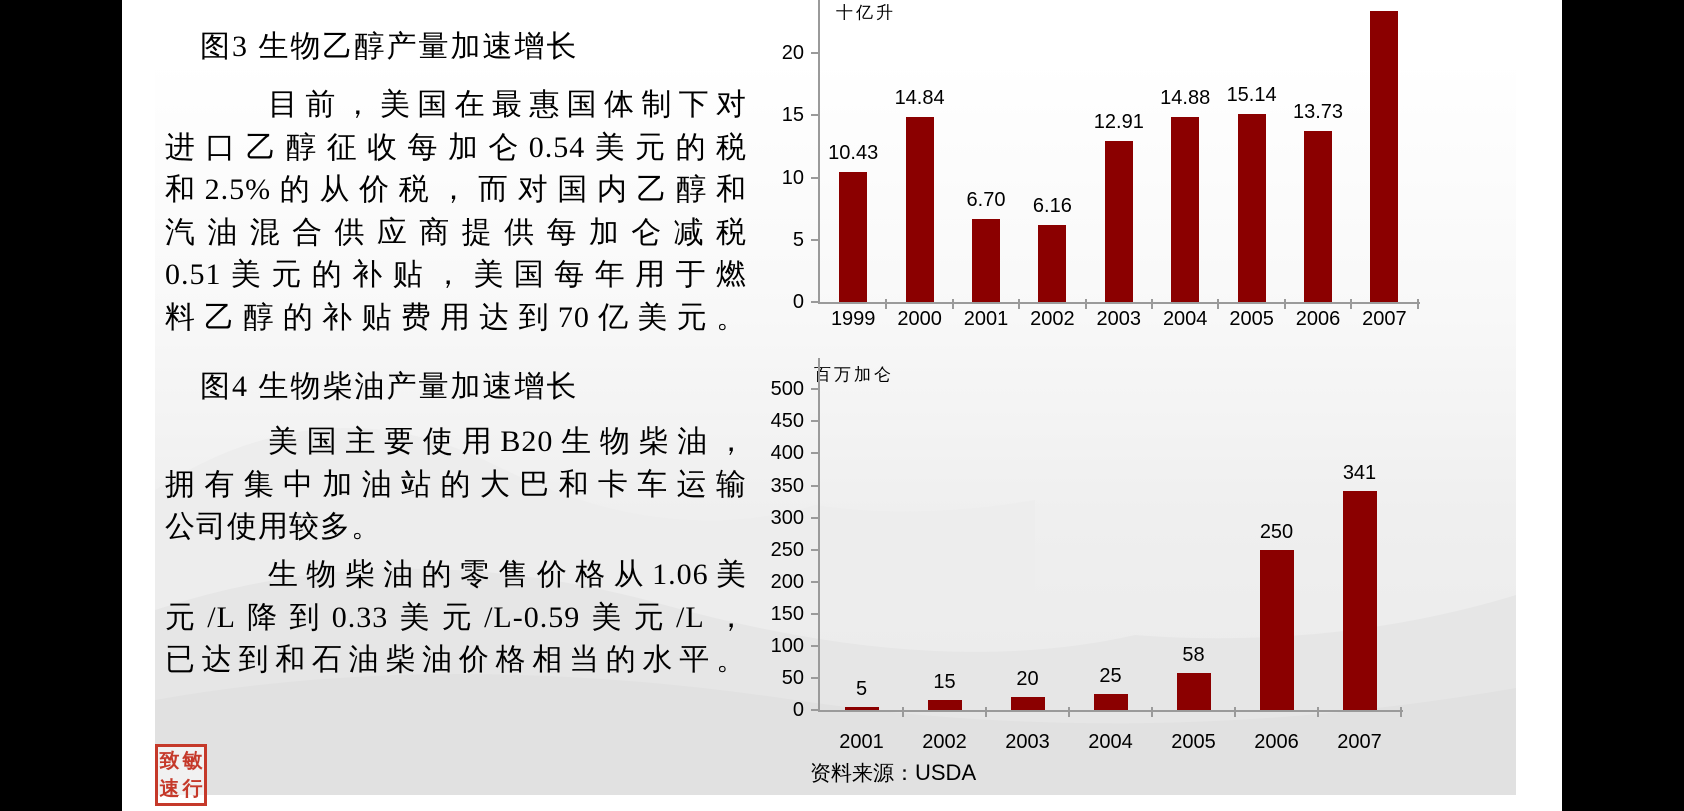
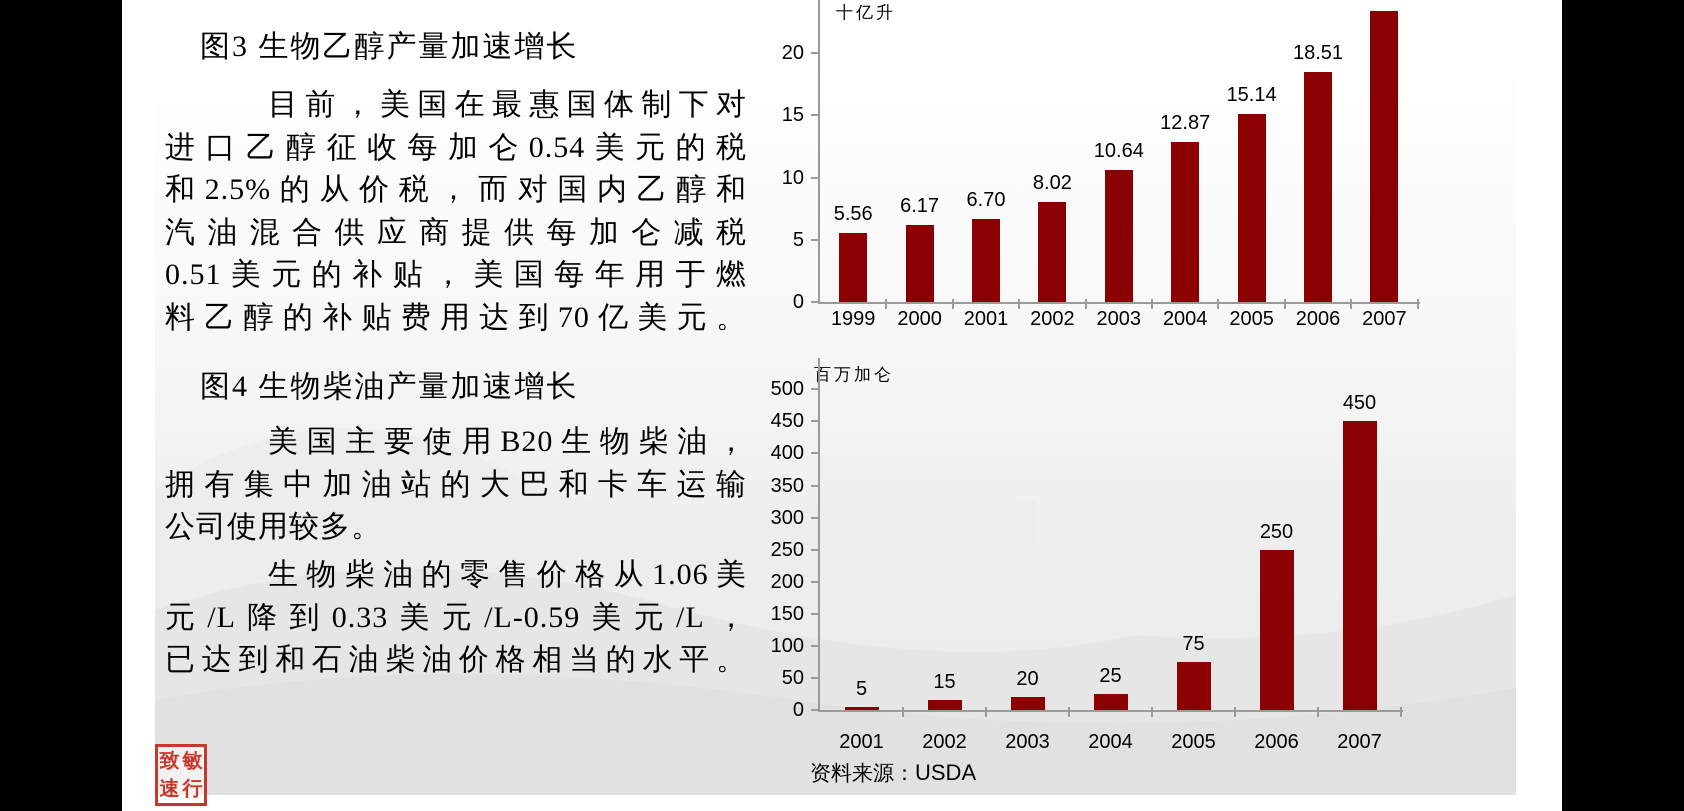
图3 生物乙醇产量加速增长/1999: 10.43 -> 5.56
图3 生物乙醇产量加速增长/2000: 14.84 -> 6.17
图3 生物乙醇产量加速增长/2002: 6.16 -> 8.02
图3 生物乙醇产量加速增长/2003: 12.91 -> 10.64
图3 生物乙醇产量加速增长/2004: 14.88 -> 12.87
图3 生物乙醇产量加速增长/2006: 13.73 -> 18.51
图4 生物柴油产量加速增长/2005: 58 -> 75
图4 生物柴油产量加速增长/2007: 341 -> 450
